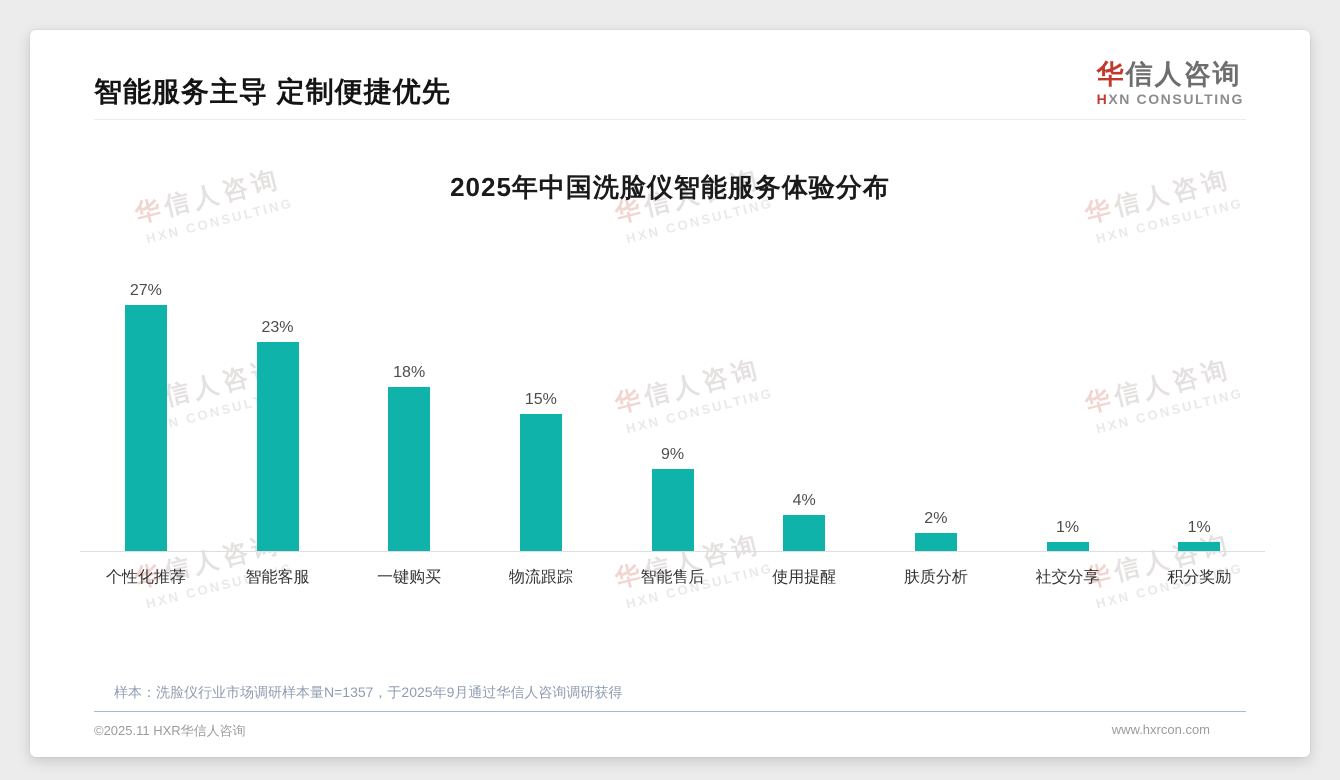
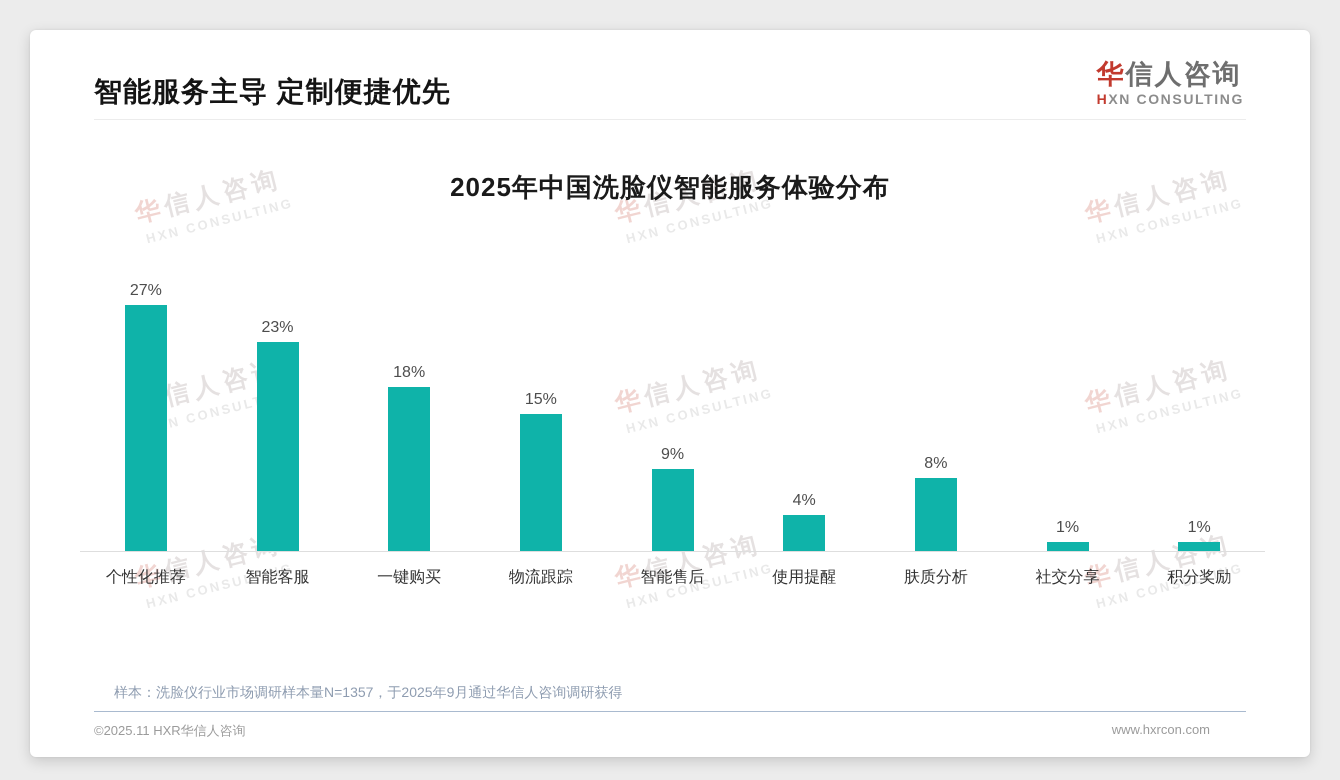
肤质分析: 2% -> 8%
